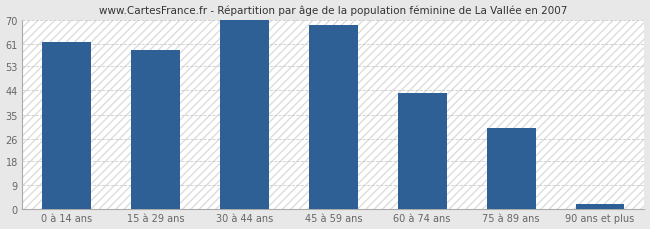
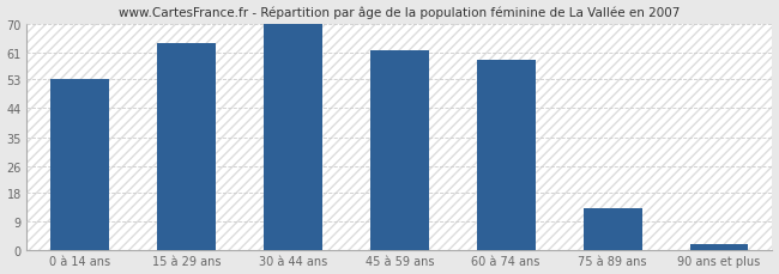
0 à 14 ans: 62 -> 53
15 à 29 ans: 59 -> 64
45 à 59 ans: 68 -> 62
60 à 74 ans: 43 -> 59
75 à 89 ans: 30 -> 13
